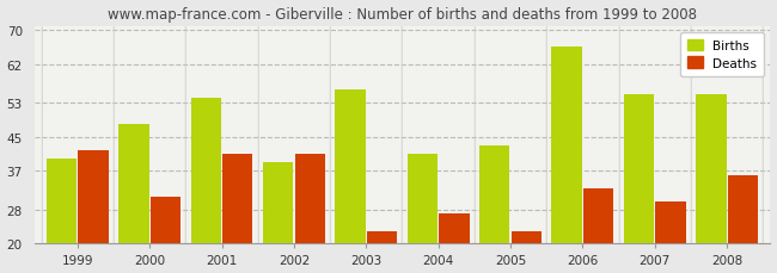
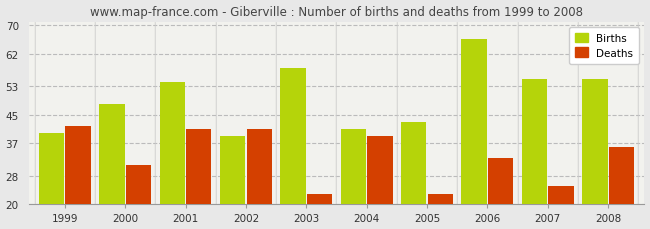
Births/2003: 56 -> 58
Deaths/2004: 27 -> 39
Deaths/2007: 30 -> 25
